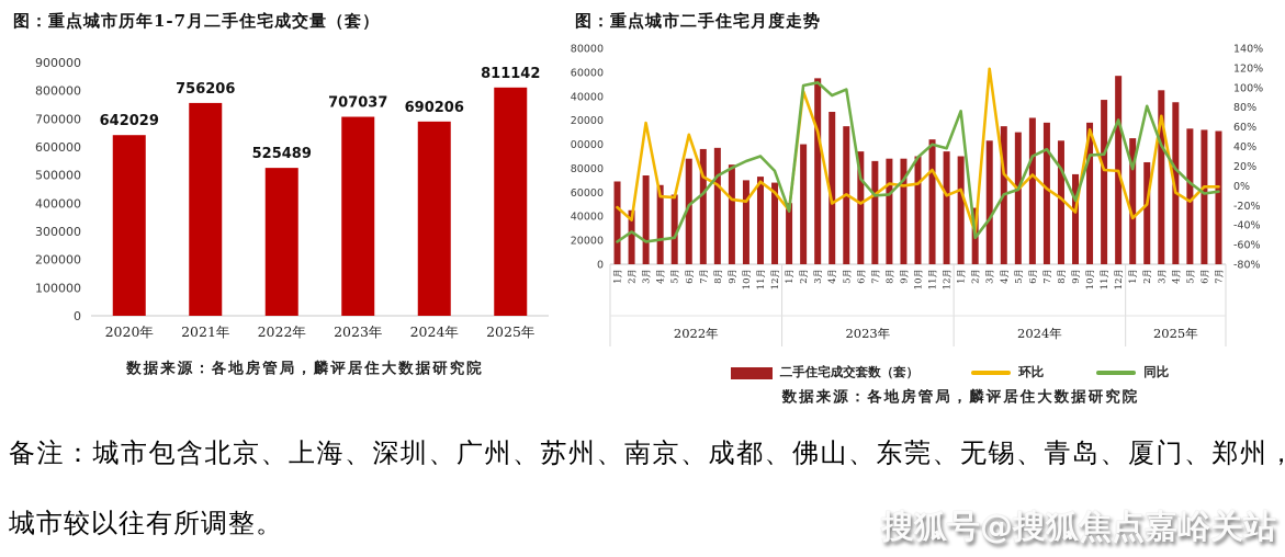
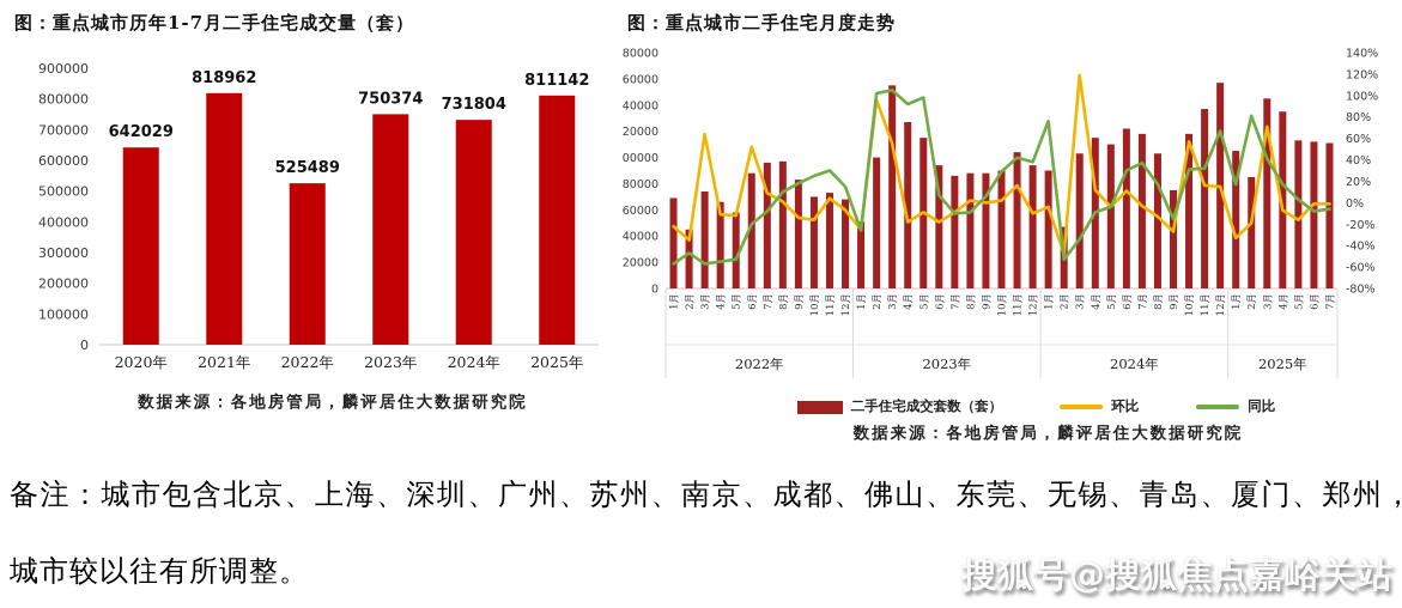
图：重点城市历年1-7月二手住宅成交量（套）/2021年: 756206 -> 818962
图：重点城市历年1-7月二手住宅成交量（套）/2023年: 707037 -> 750374
图：重点城市历年1-7月二手住宅成交量（套）/2024年: 690206 -> 731804
